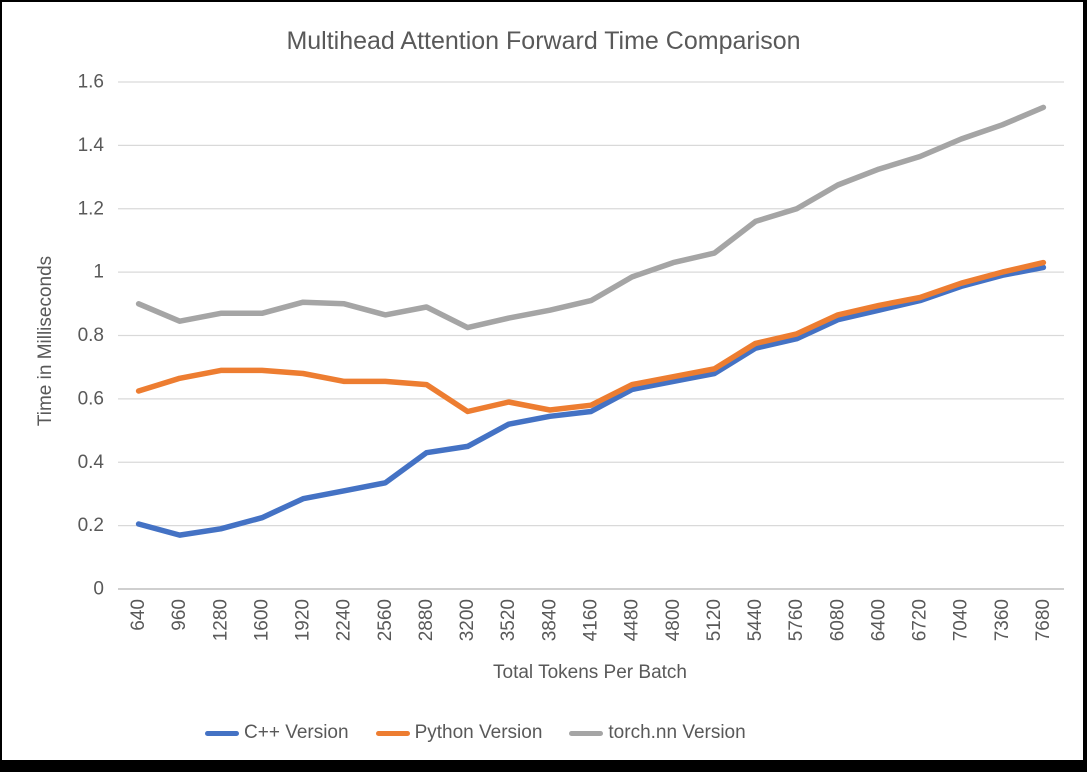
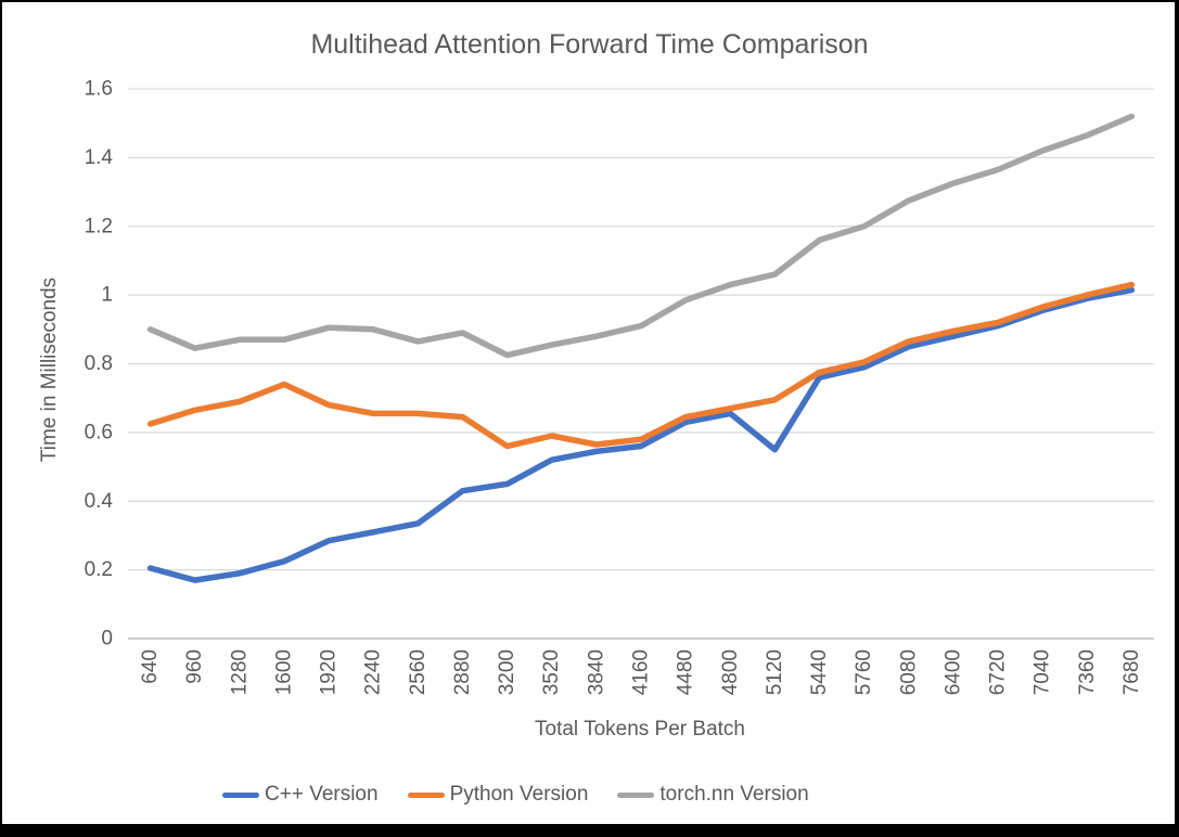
Python Version/1600: 0.69 -> 0.74
C++ Version/5120: 0.68 -> 0.55
